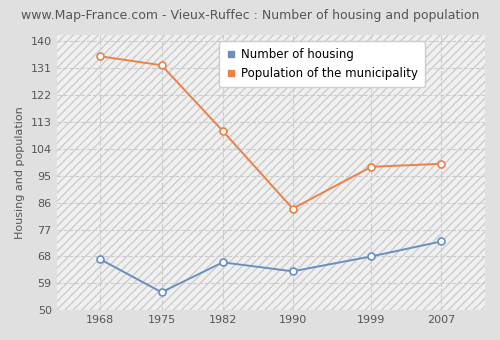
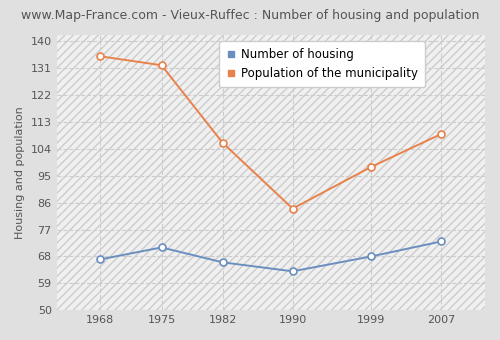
Number of housing/1975: 56 -> 71
Population of the municipality/1982: 110 -> 106
Population of the municipality/2007: 99 -> 109
